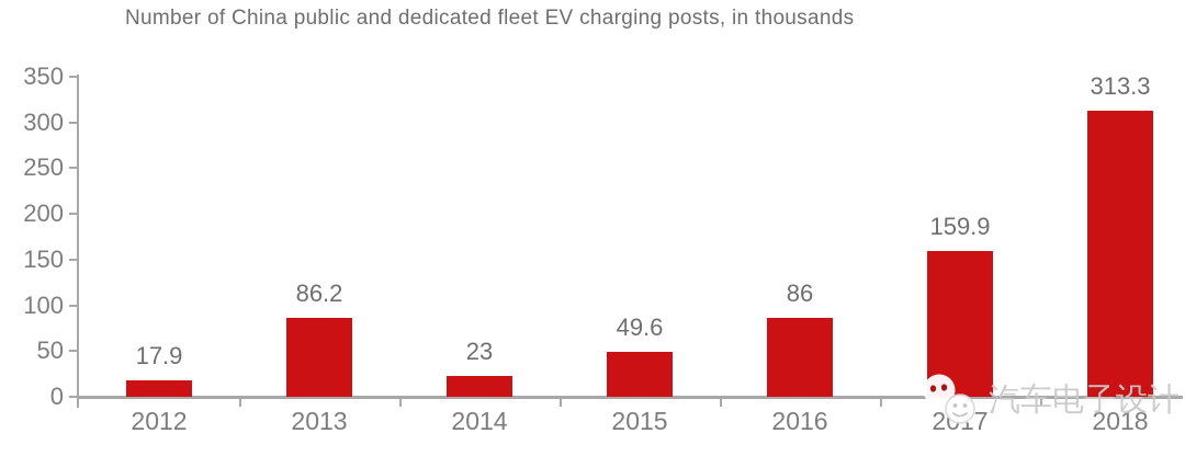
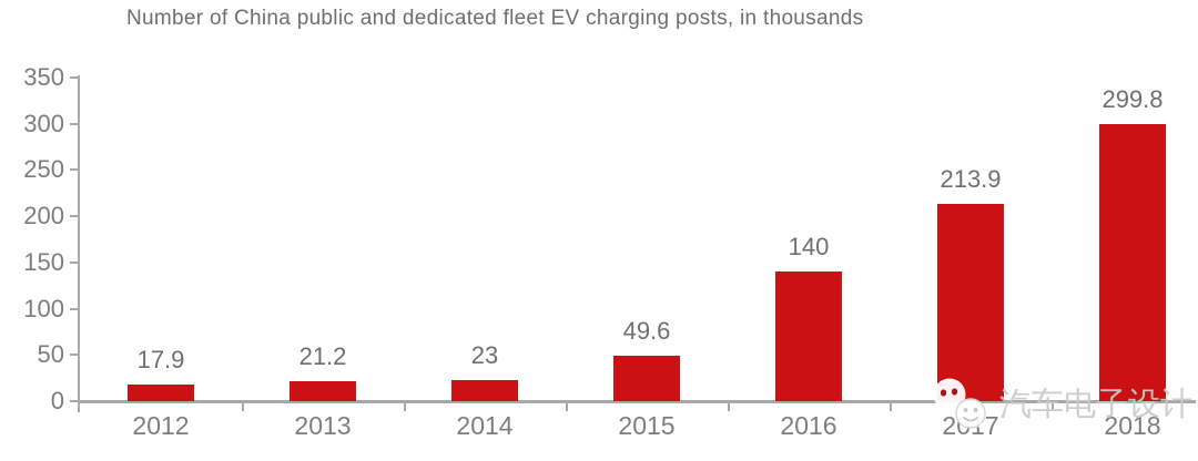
2013: 86.2 -> 21.2
2016: 86 -> 140
2017: 159.9 -> 213.9
2018: 313.3 -> 299.8
